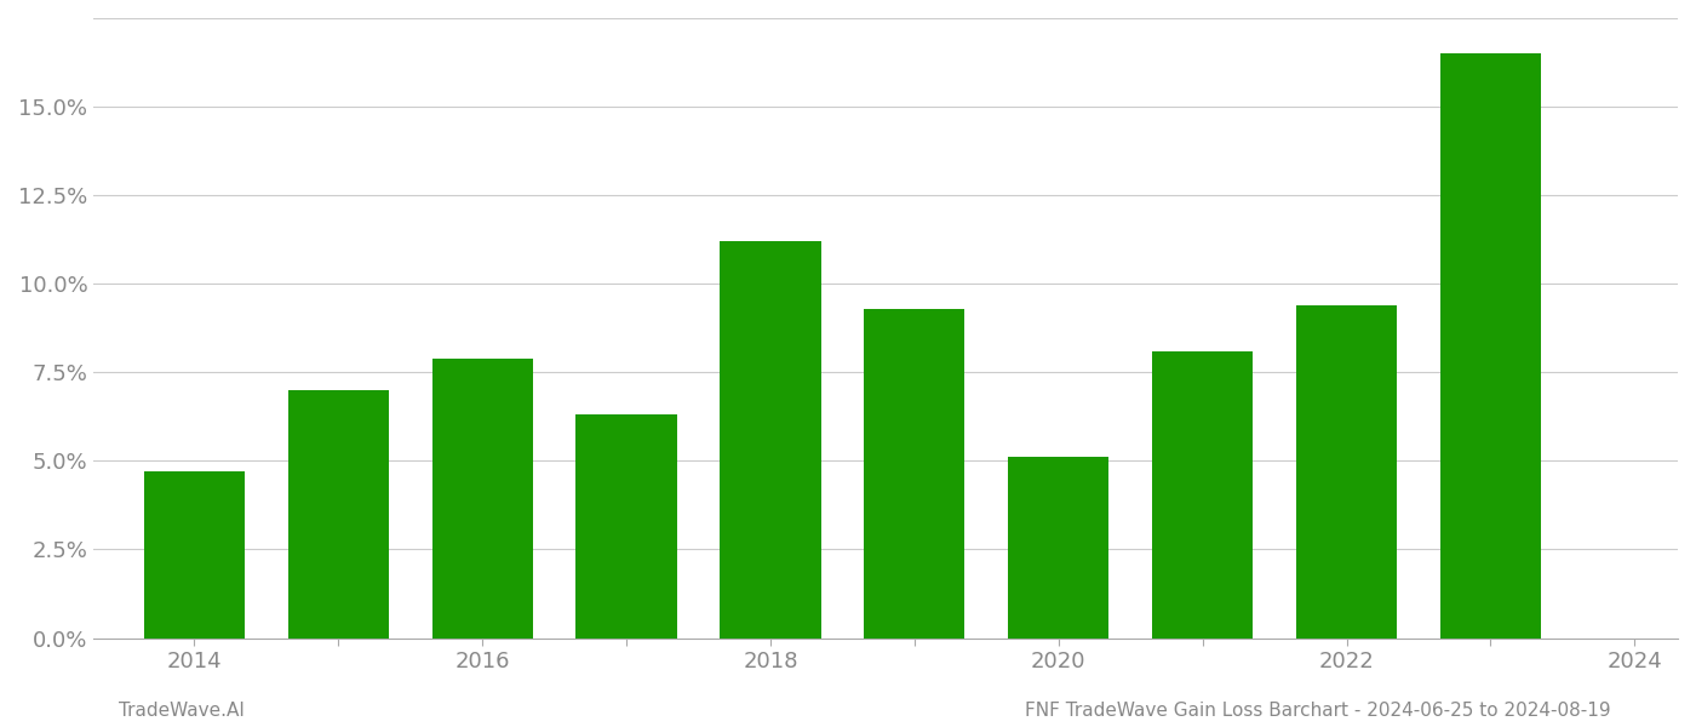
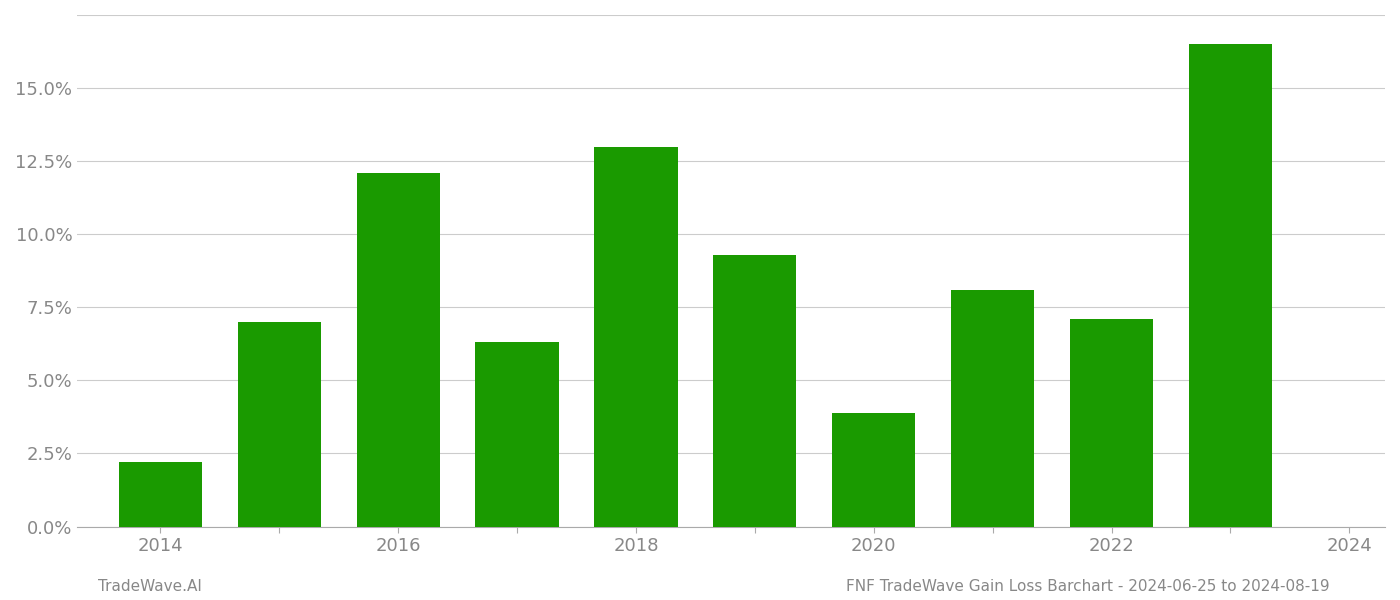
2014: 4.7% -> 2.2%
2016: 7.9% -> 12.1%
2018: 11.2% -> 13.0%
2020: 5.1% -> 3.9%
2022: 9.4% -> 7.1%
